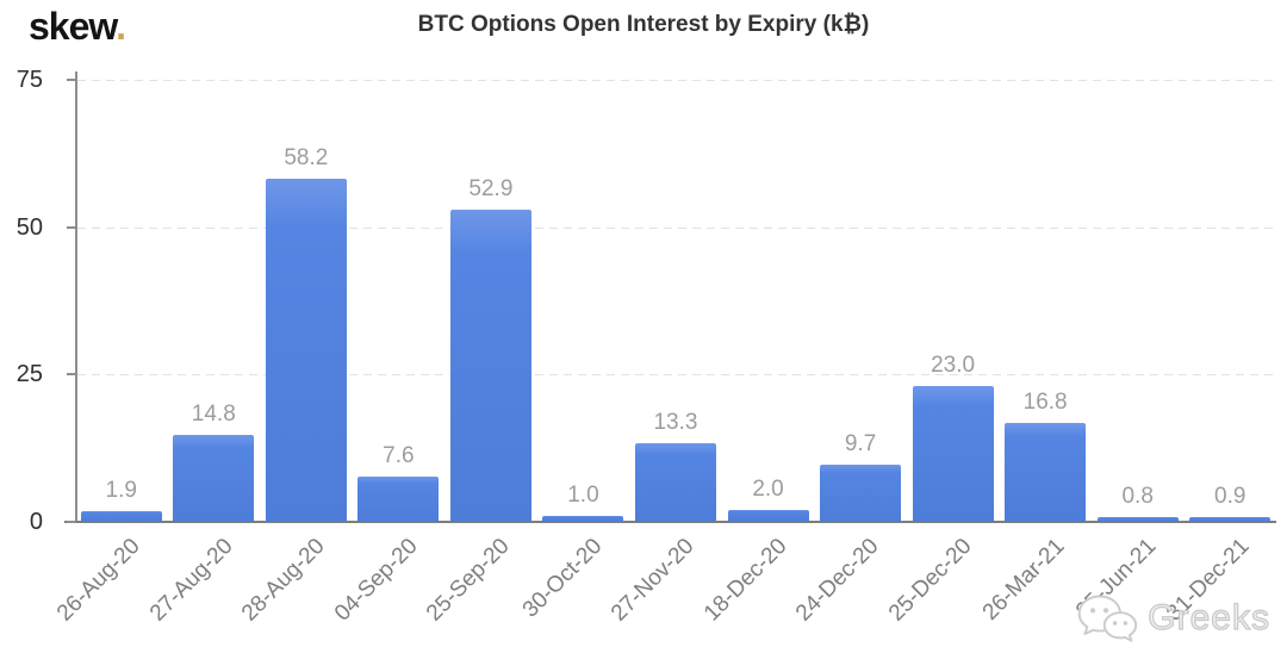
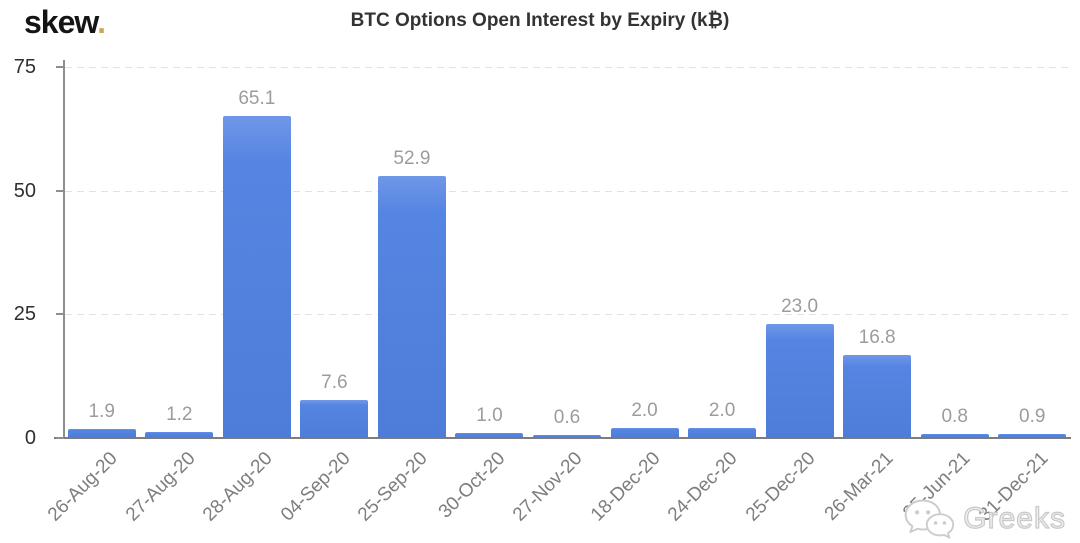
27-Aug-20: 14.8 -> 1.2
28-Aug-20: 58.2 -> 65.1
27-Nov-20: 13.3 -> 0.6
24-Dec-20: 9.7 -> 2.0
